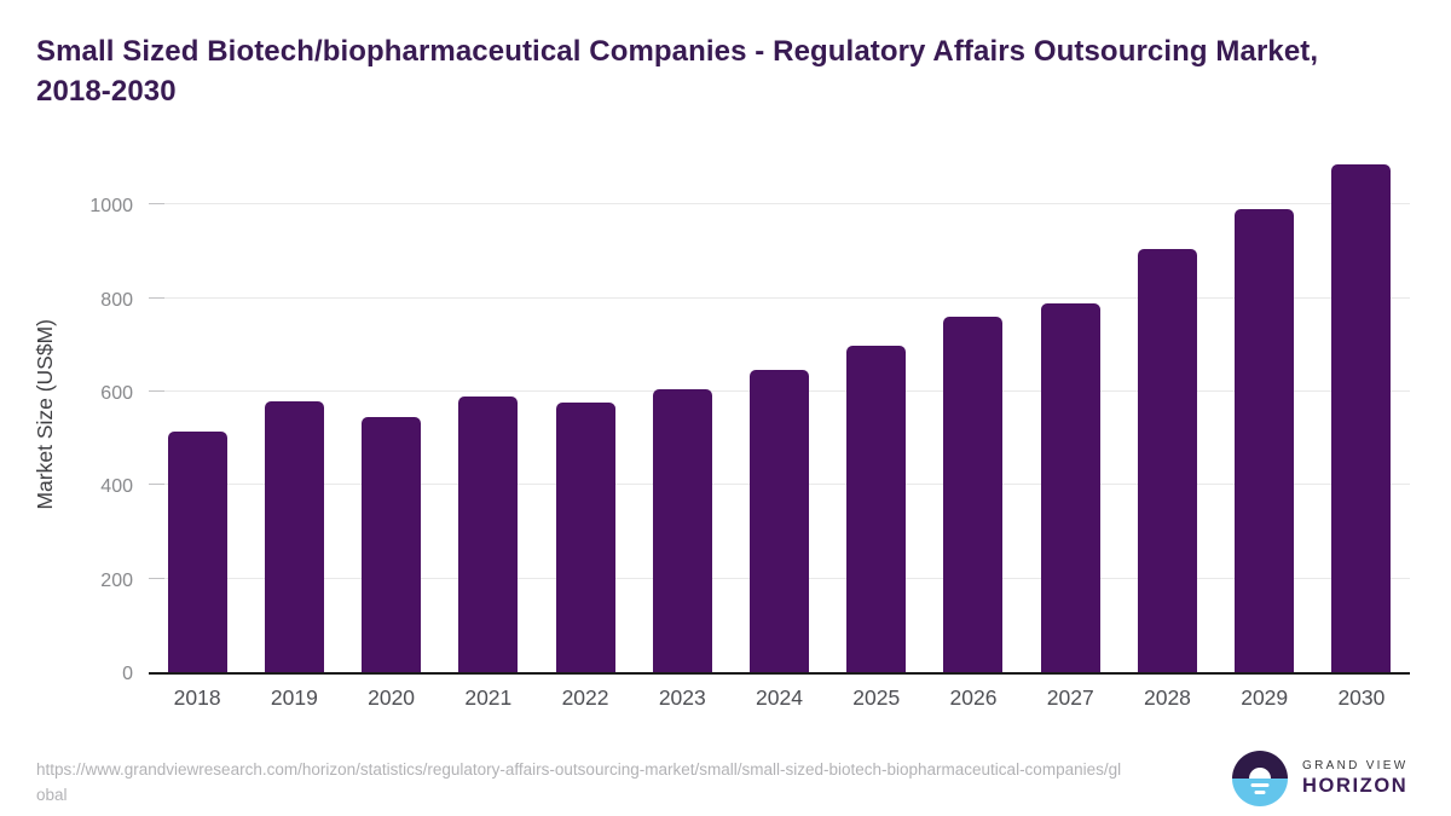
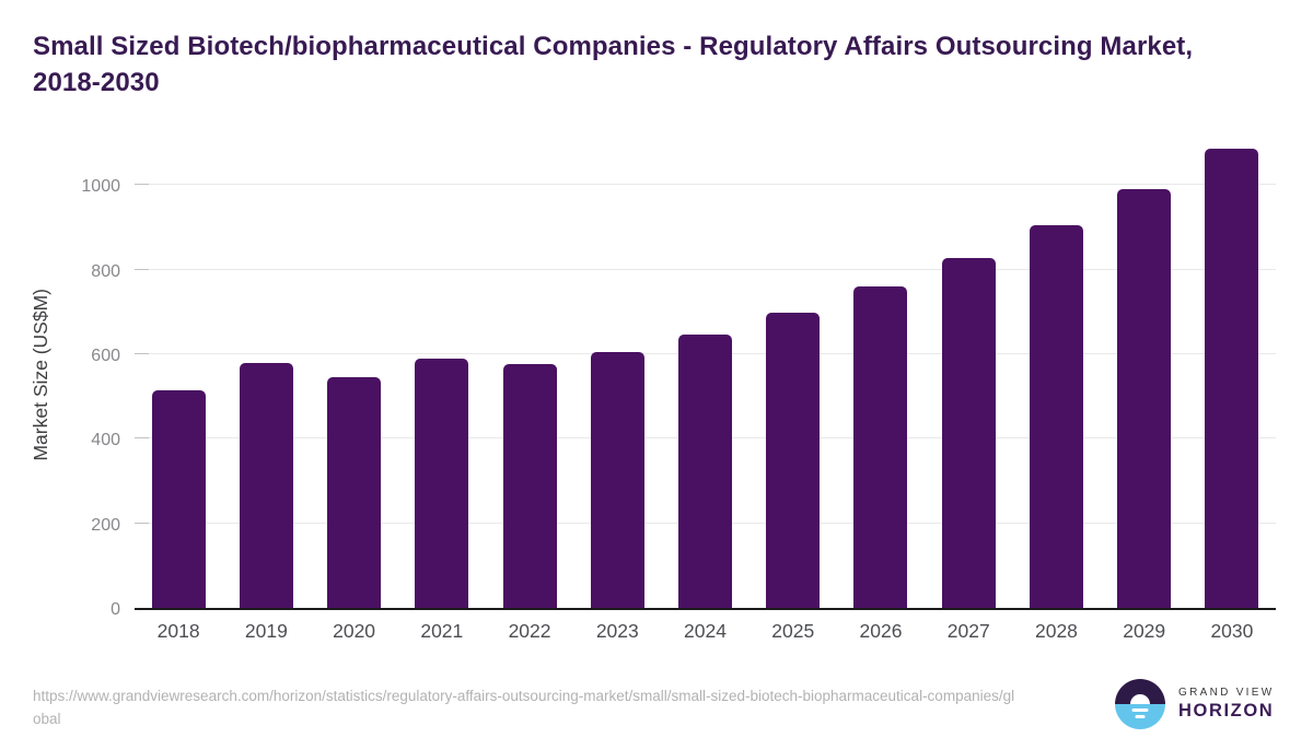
2027: 790 -> 830
